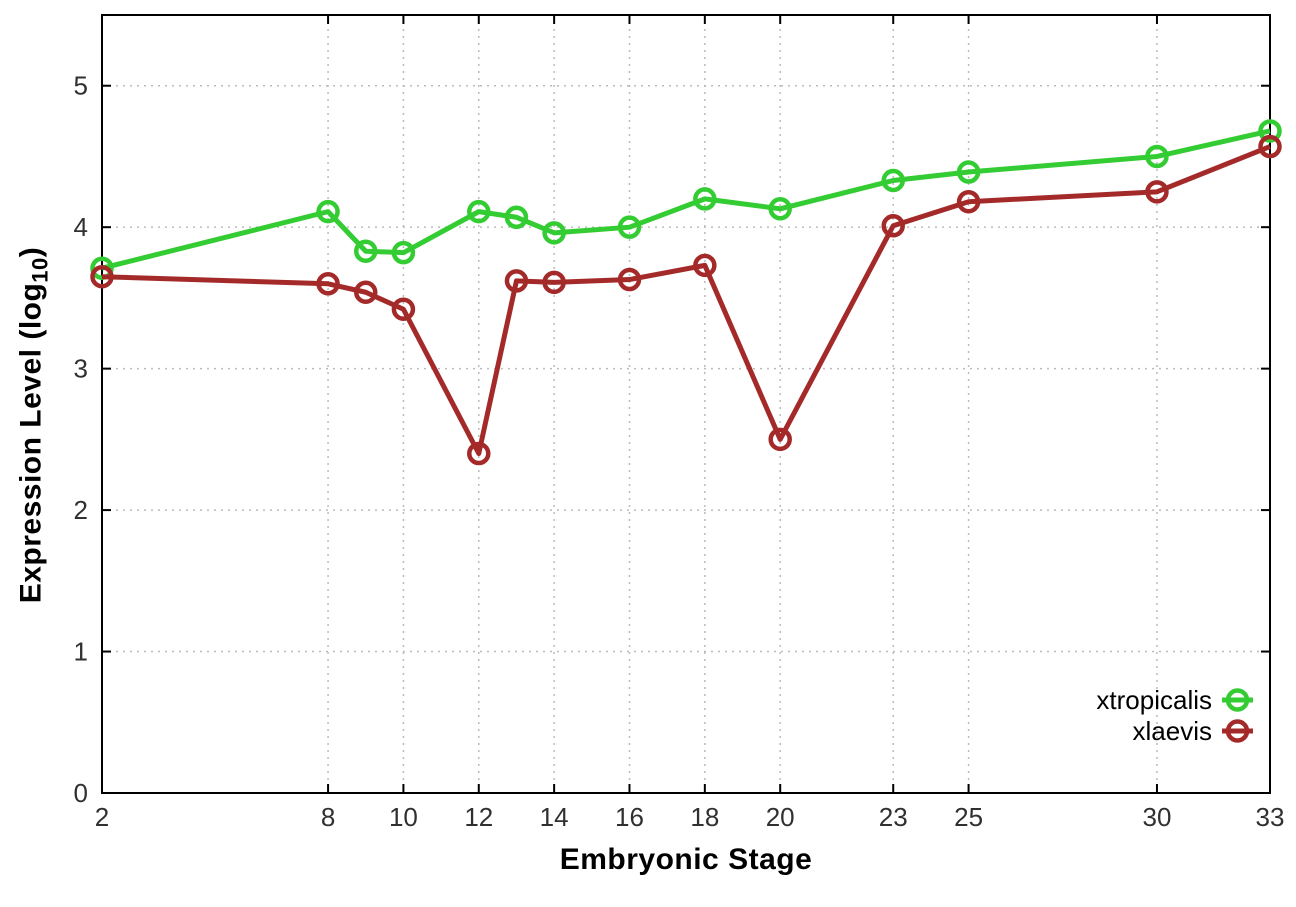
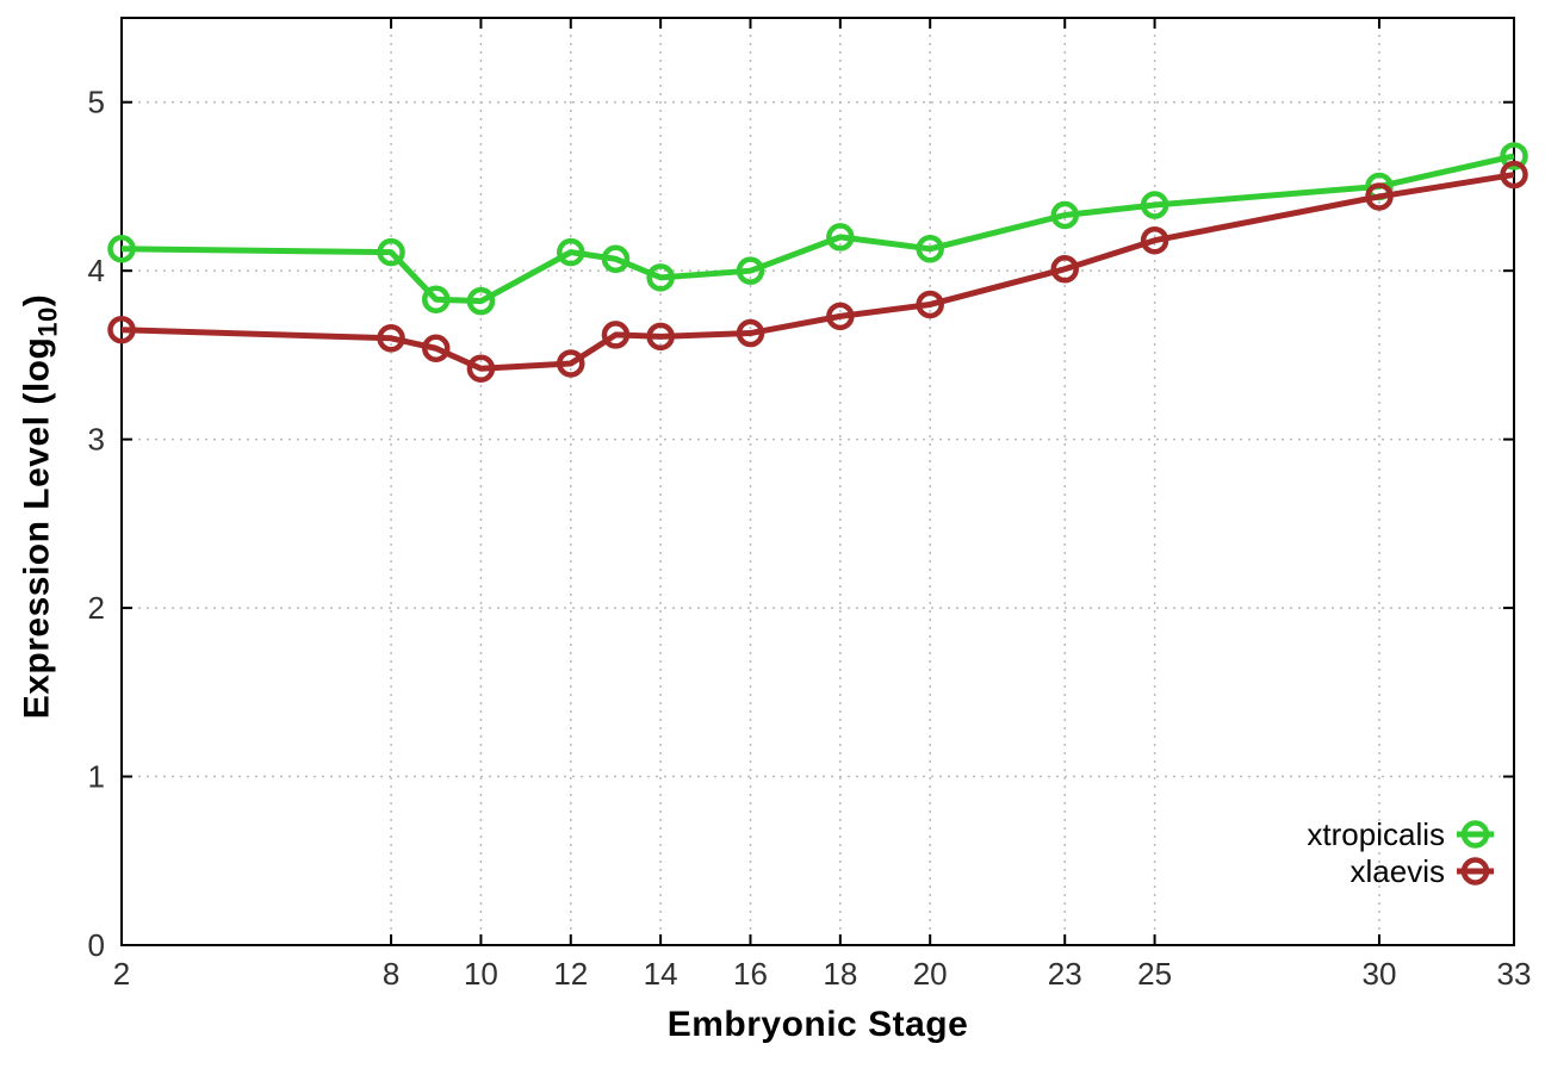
xtropicalis/2: 3.71 -> 4.13
xlaevis/12: 2.40 -> 3.45
xlaevis/20: 2.50 -> 3.80
xlaevis/30: 4.25 -> 4.44
